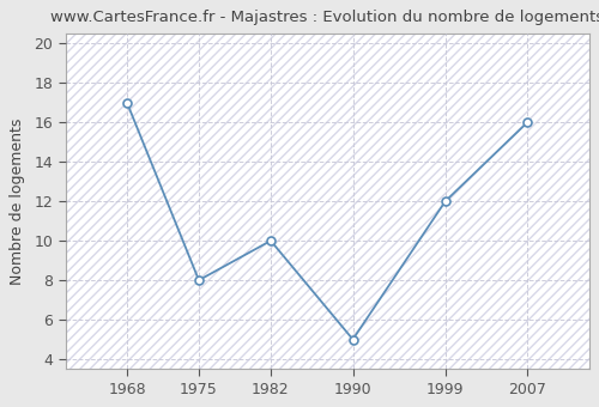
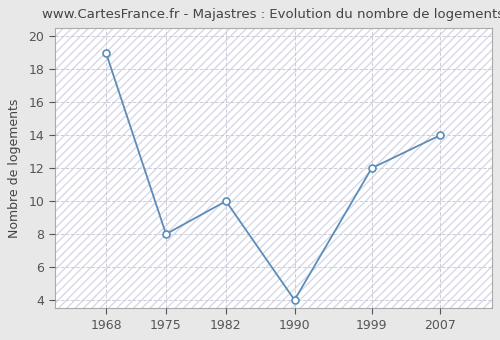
1968: 17 -> 19
1990: 5 -> 4
2007: 16 -> 14
